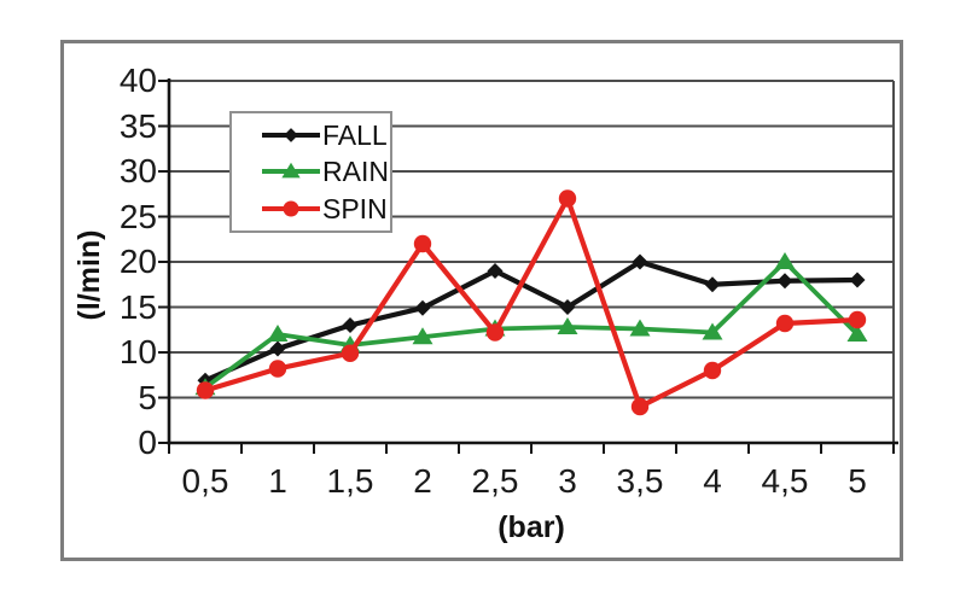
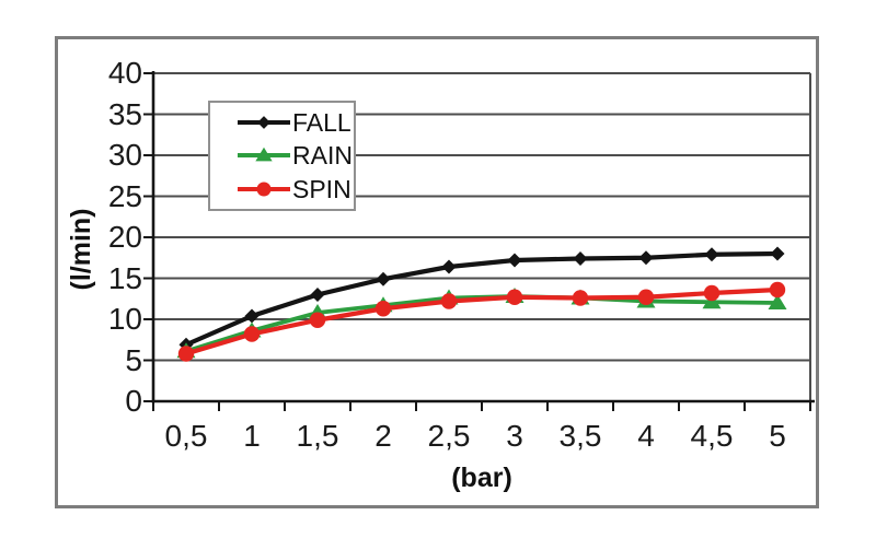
RAIN/1: 12 -> 9
SPIN/2: 22 -> 11
FALL/2,5: 19 -> 16
FALL/3: 15 -> 17
SPIN/3: 27 -> 13
FALL/3,5: 20 -> 17
SPIN/3,5: 4 -> 13
SPIN/4: 8 -> 13
RAIN/4,5: 20 -> 12
